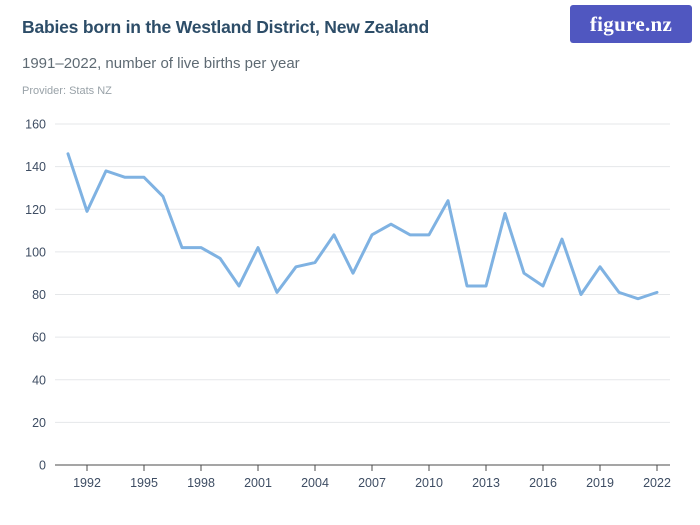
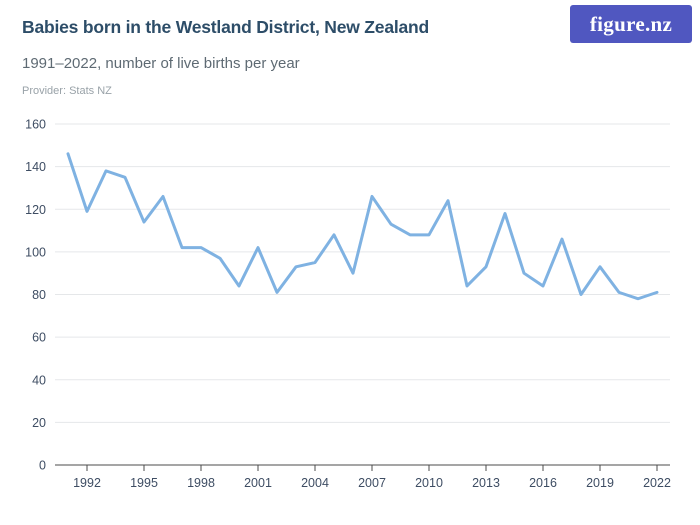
1995: 135 -> 114
2007: 108 -> 126
2013: 84 -> 93
